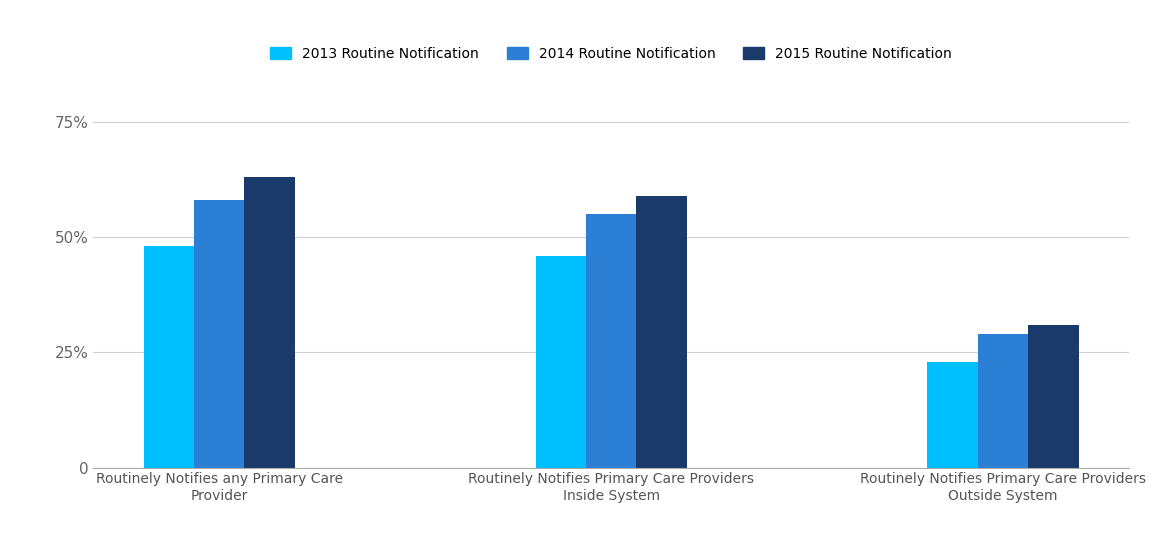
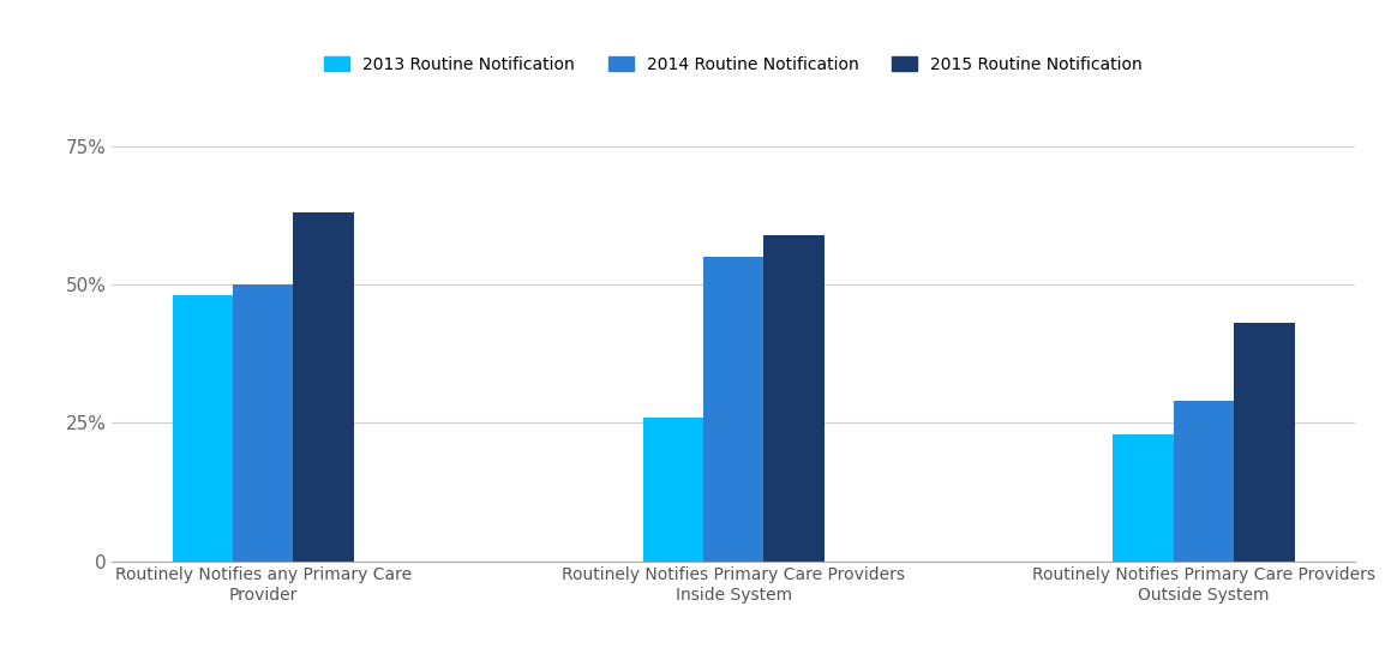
2014 Routine Notification/Routinely Notifies any Primary Care Provider: 58% -> 50%
2013 Routine Notification/Routinely Notifies Primary Care Providers Inside System: 46% -> 26%
2015 Routine Notification/Routinely Notifies Primary Care Providers Outside System: 31% -> 43%
